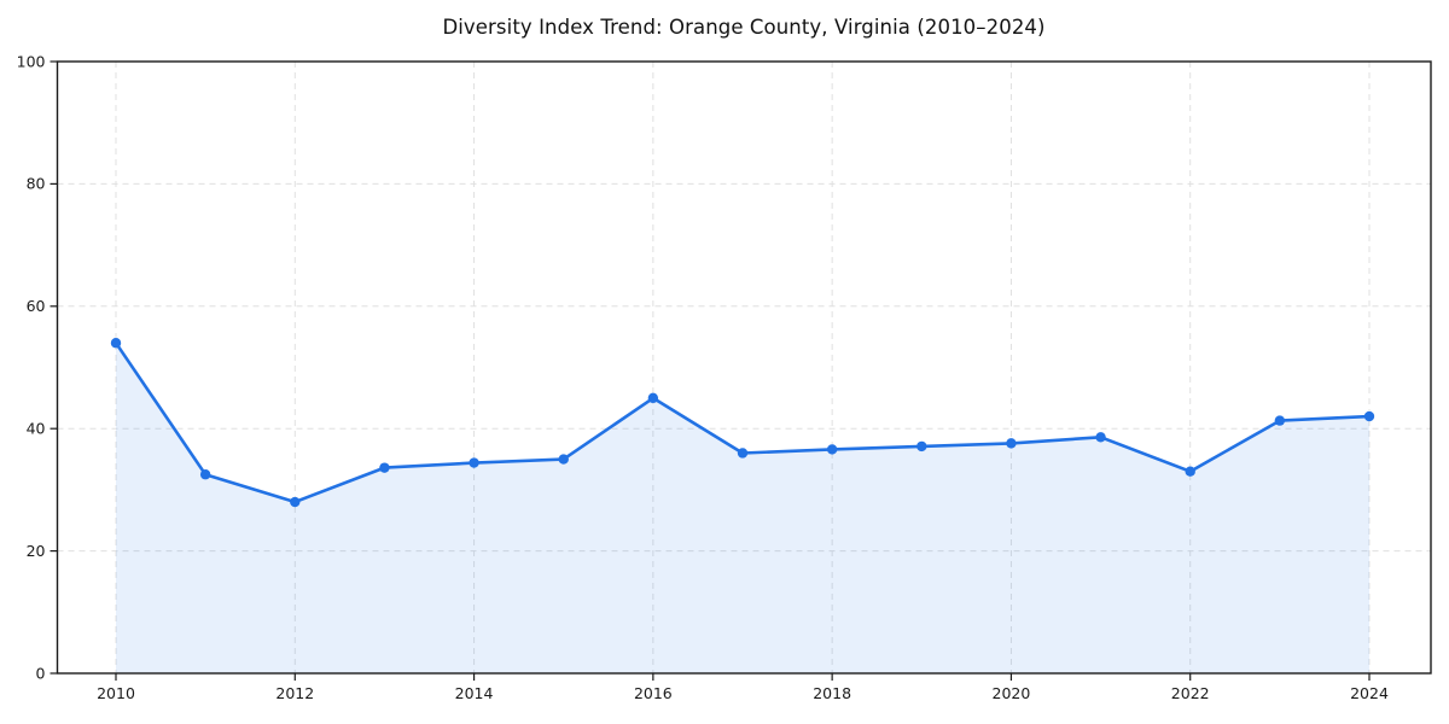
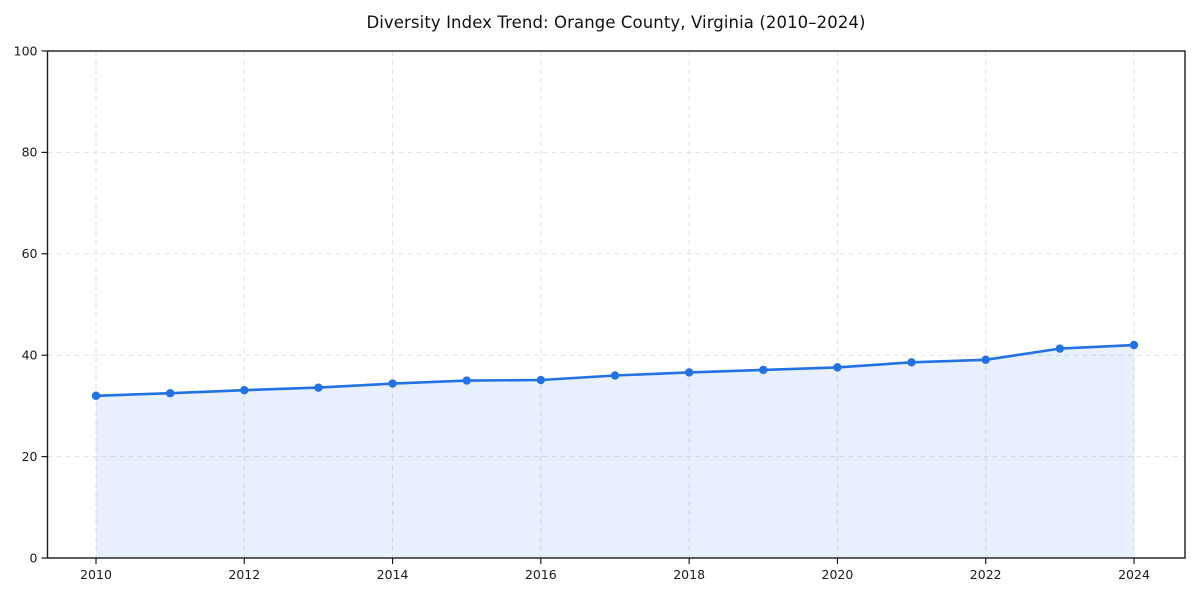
2010: 54 -> 32
2012: 28 -> 33
2016: 45 -> 35
2022: 33 -> 39
